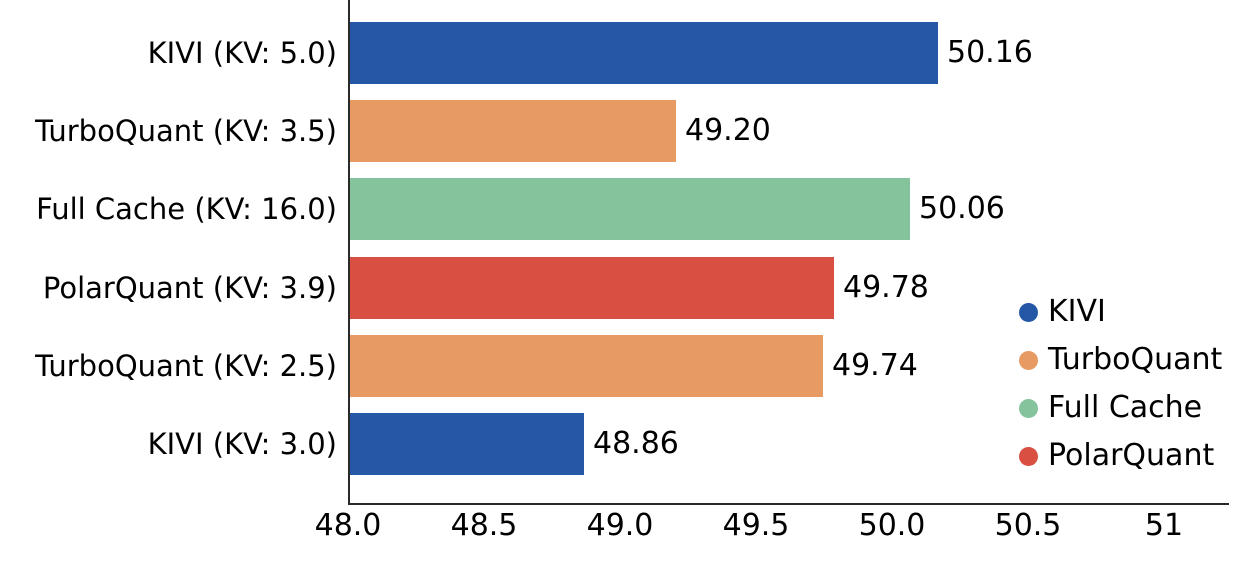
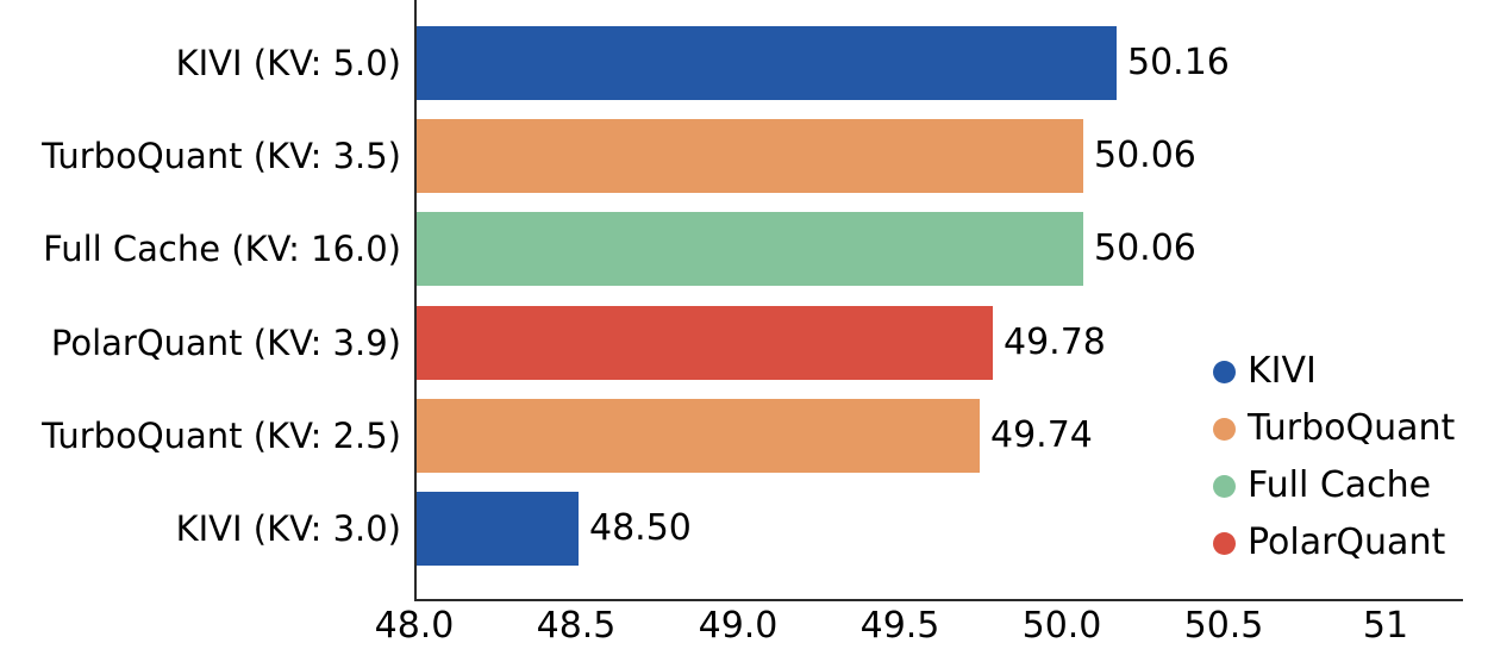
TurboQuant (KV: 3.5): 49.20 -> 50.06
KIVI (KV: 3.0): 48.86 -> 48.50
